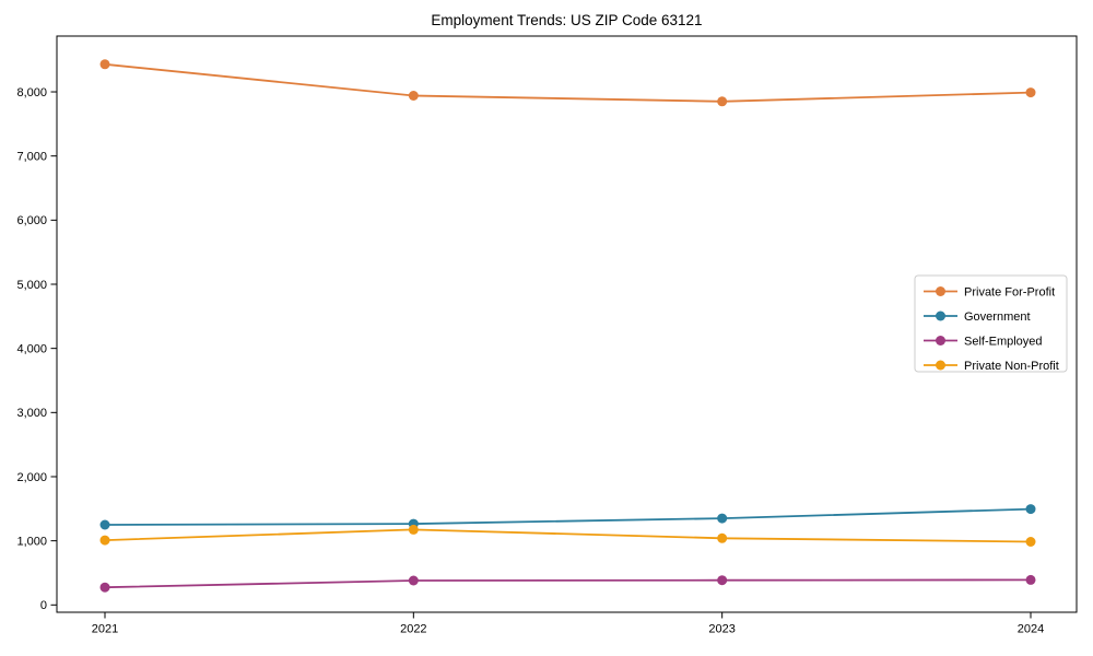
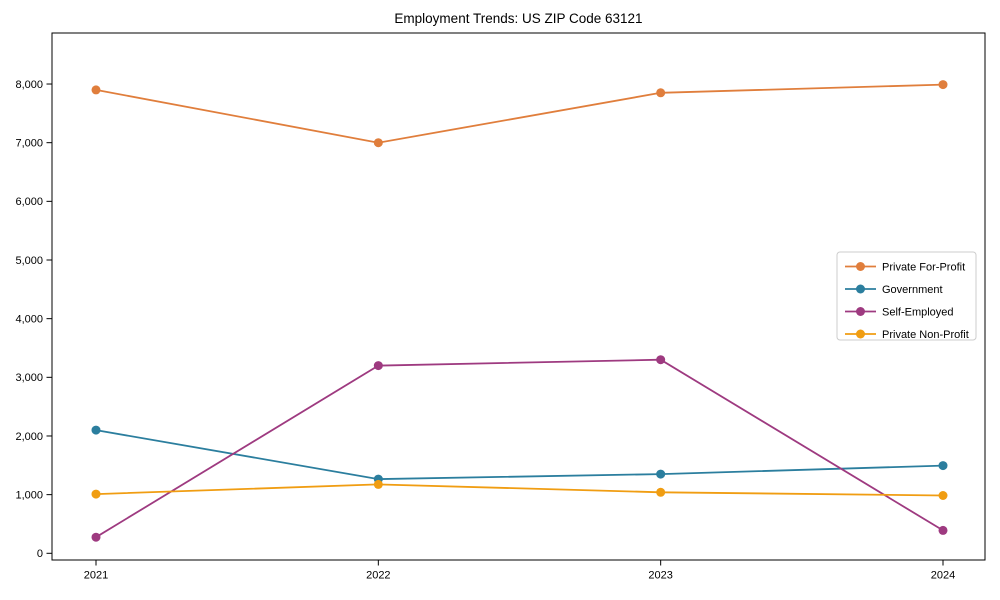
Private For-Profit/2021: 8400 -> 7900
Government/2021: 1200 -> 2100
Private For-Profit/2022: 7900 -> 7000
Self-Employed/2022: 400 -> 3200
Self-Employed/2023: 400 -> 3300
